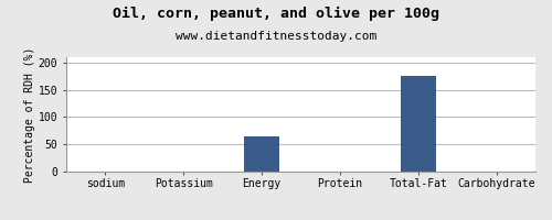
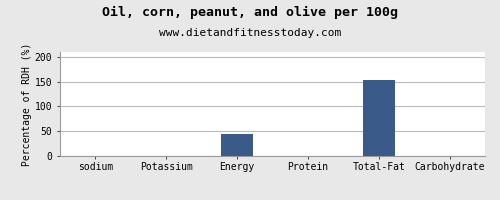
Energy: 65 -> 45
Total-Fat: 175 -> 154
